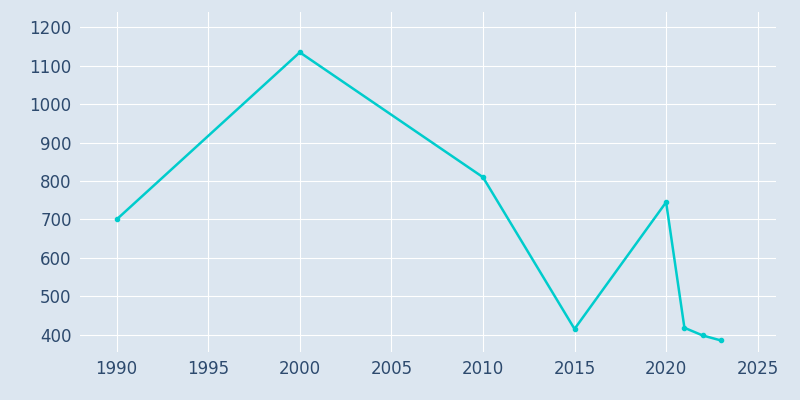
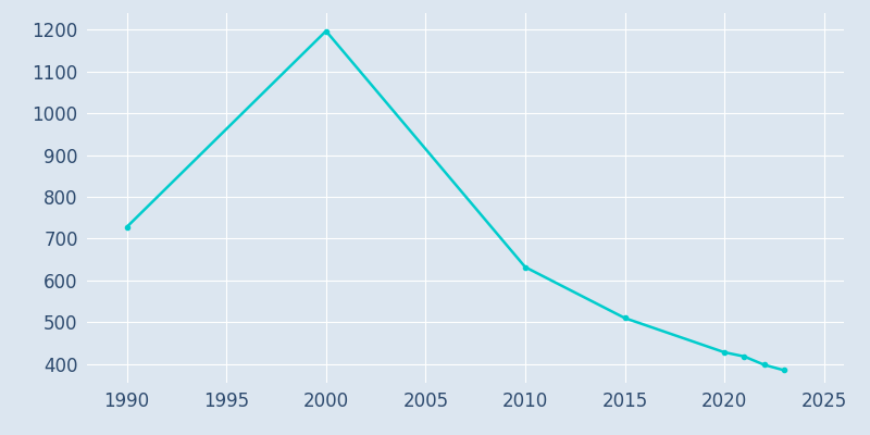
1990: 700 -> 728
2000: 1135 -> 1197
2010: 810 -> 632
2015: 415 -> 510
2020: 745 -> 428
